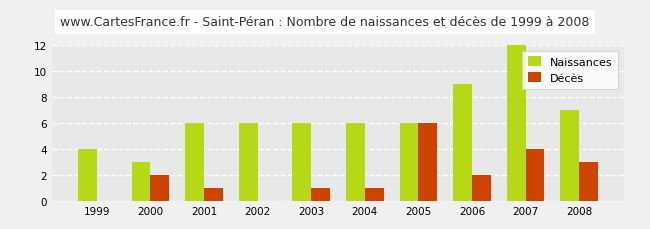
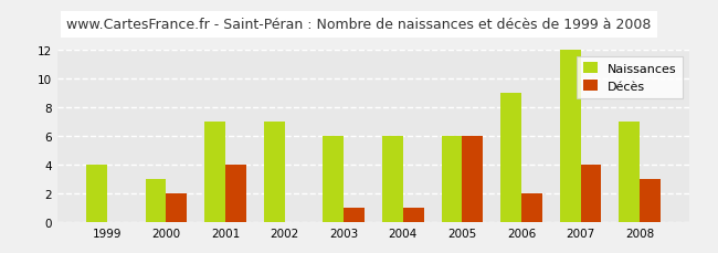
Naissances/2001: 6 -> 7
Décès/2001: 1 -> 4
Naissances/2002: 6 -> 7
